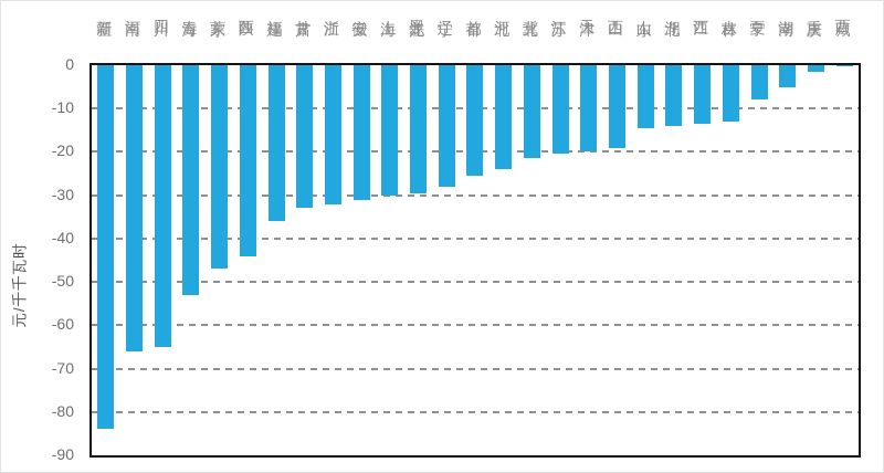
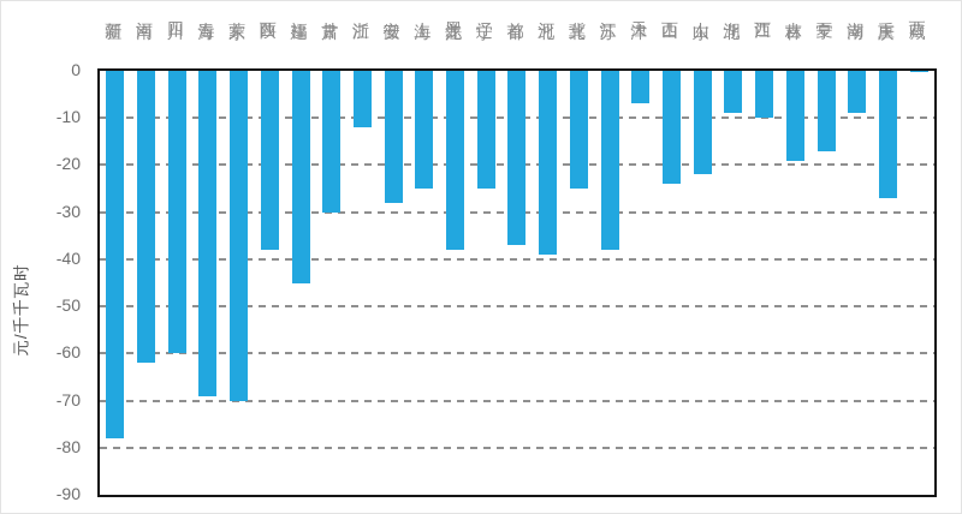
新疆: -84 -> -78
河南: -66 -> -62
四川: -65 -> -60
青海: -53 -> -69
蒙东: -47 -> -70
陕西: -44 -> -38
福建: -36 -> -45
甘肃: -33 -> -30
浙江: -32 -> -12
安徽: -31 -> -28
上海: -30 -> -25
黑龙江: -30 -> -38
辽宁: -28 -> -25
首都: -26 -> -37
河北: -24 -> -39
冀北: -22 -> -25
江苏: -20 -> -38
天津: -20 -> -7
山西: -19 -> -24
山东: -14 -> -22
湖北: -14 -> -9
江西: -14 -> -10
吉林: -13 -> -19
宁夏: -8 -> -17
湖南: -5 -> -9
重庆: -2 -> -27
